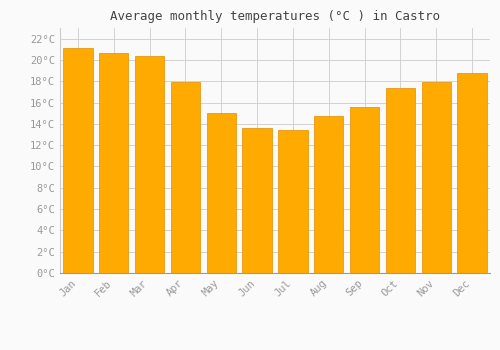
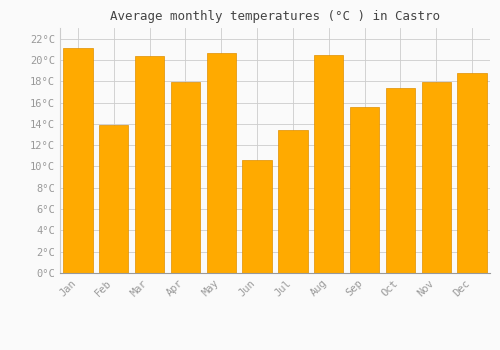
Feb: 20.7°C -> 13.9°C
May: 15.0°C -> 20.7°C
Jun: 13.6°C -> 10.6°C
Aug: 14.7°C -> 20.5°C
